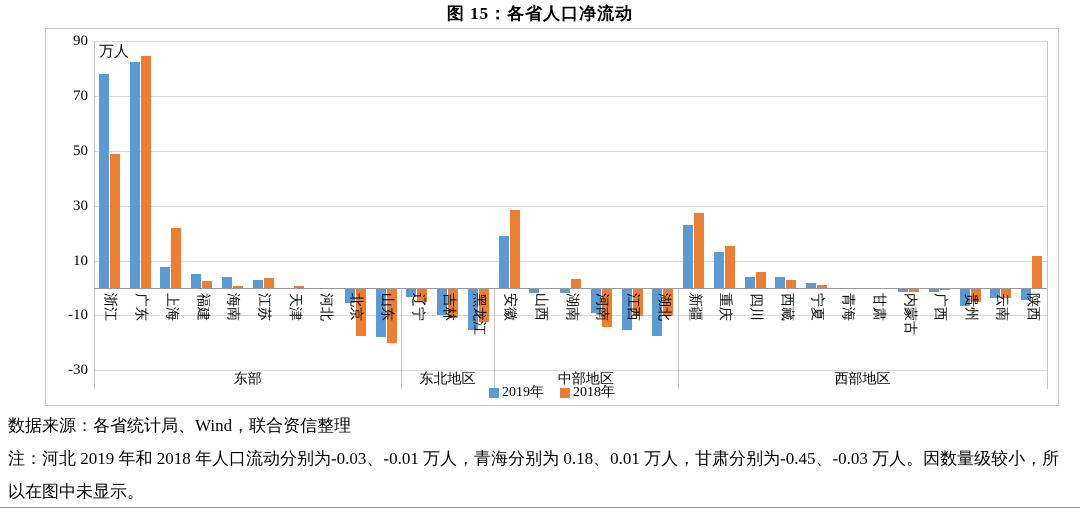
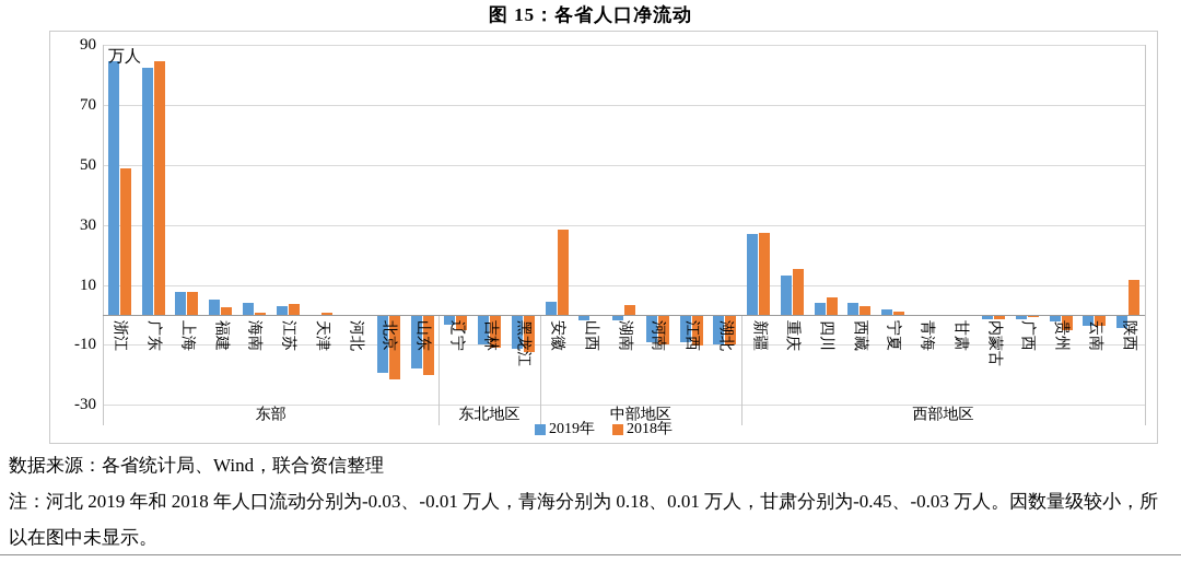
2019年/浙江: 78 -> 84
2018年/上海: 22 -> 8
2019年/北京: -5 -> -19
2018年/北京: -17 -> -21
2019年/黑龙江: -15 -> -11
2019年/安徽: 19 -> 4
2018年/河南: -14 -> -9
2019年/江西: -15 -> -9
2019年/湖北: -17 -> -9
2019年/新疆: 23 -> 27
2019年/贵州: -6 -> -2
